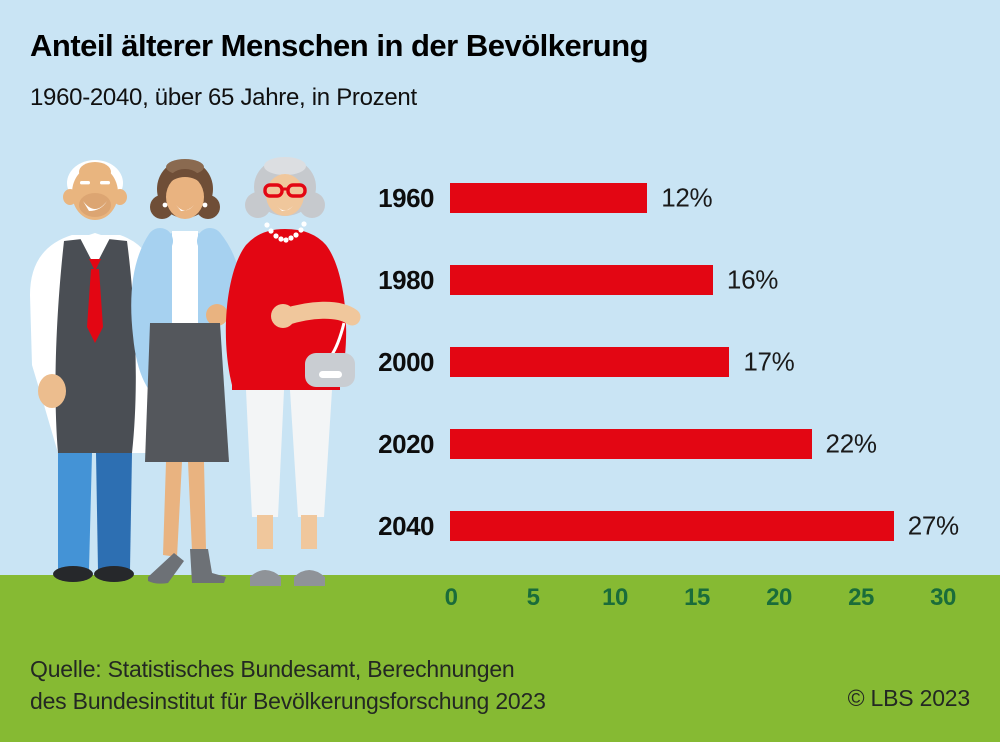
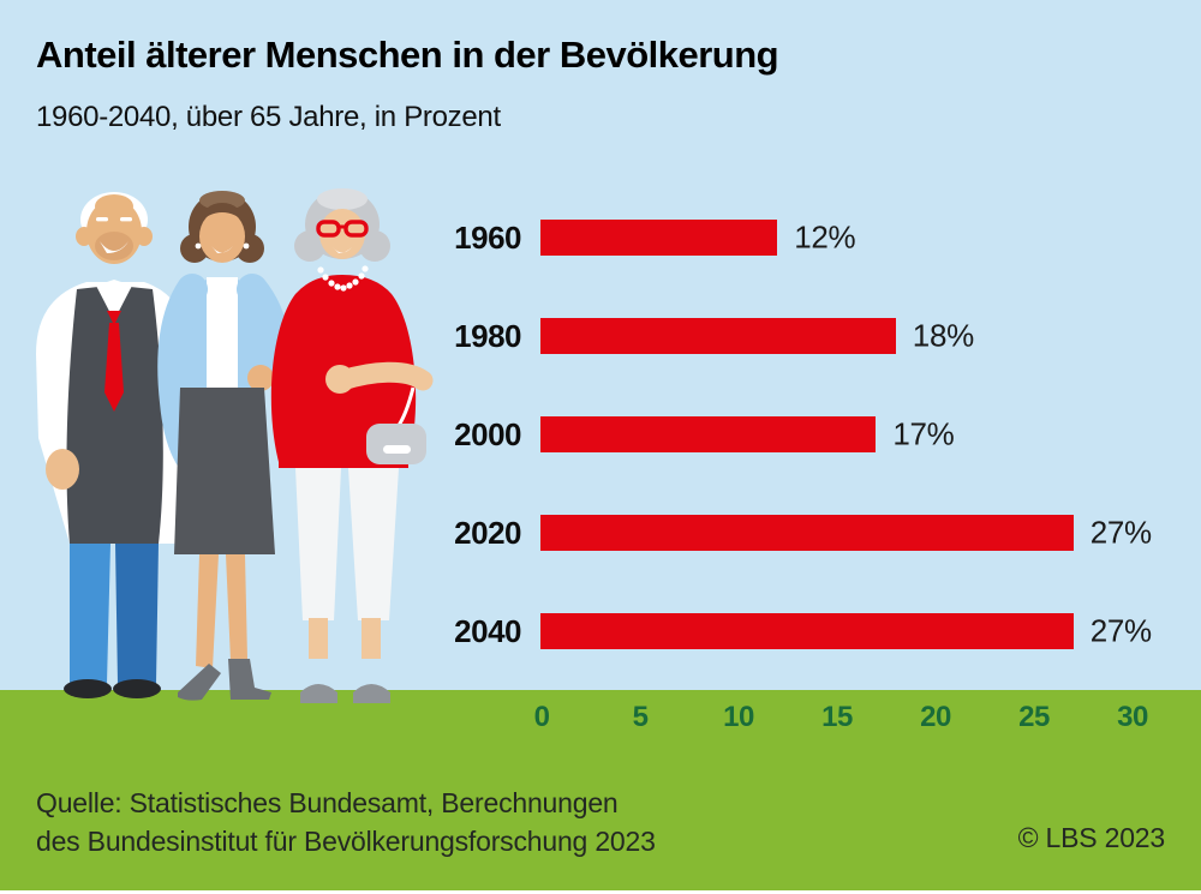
1980: 16% -> 18%
2020: 22% -> 27%
